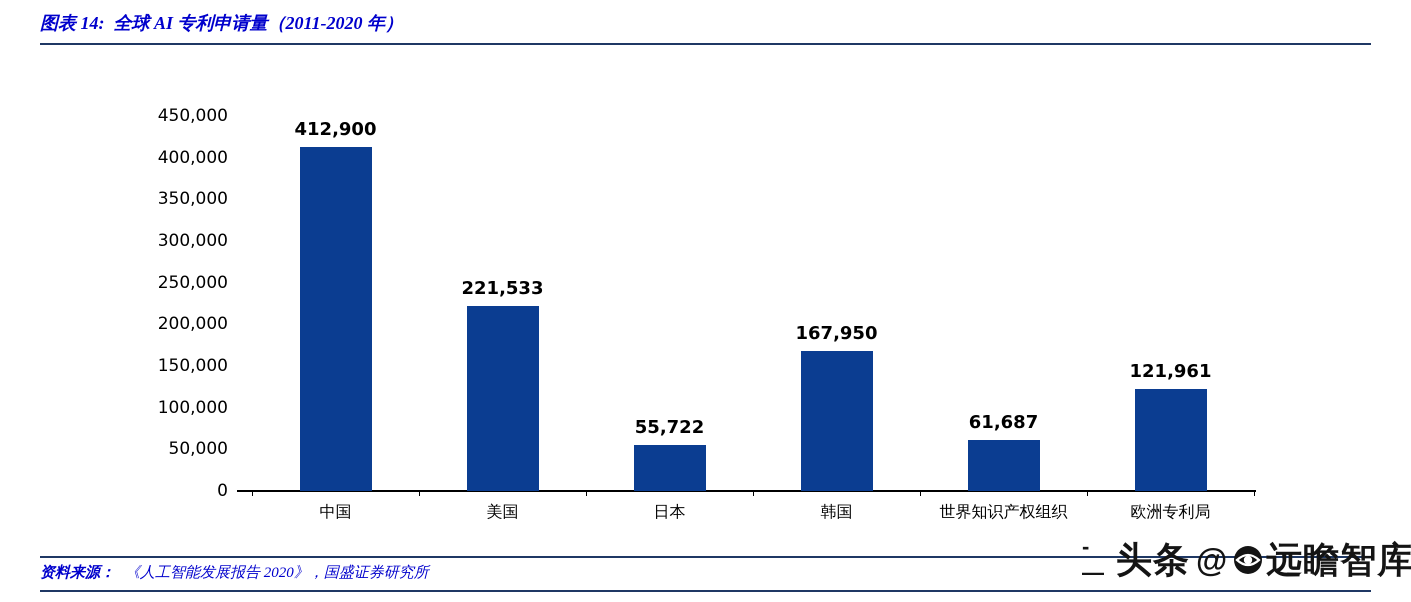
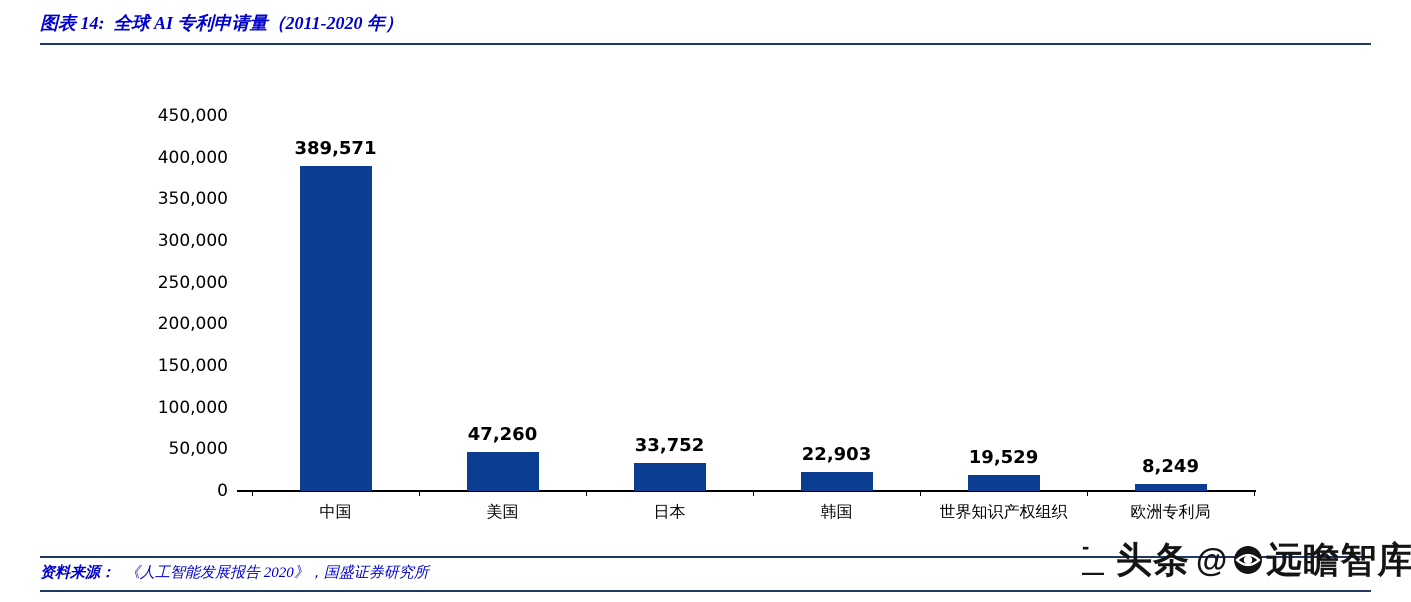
中国: 412,900 -> 389,571
美国: 221,533 -> 47,260
日本: 55,722 -> 33,752
韩国: 167,950 -> 22,903
世界知识产权组织: 61,687 -> 19,529
欧洲专利局: 121,961 -> 8,249
